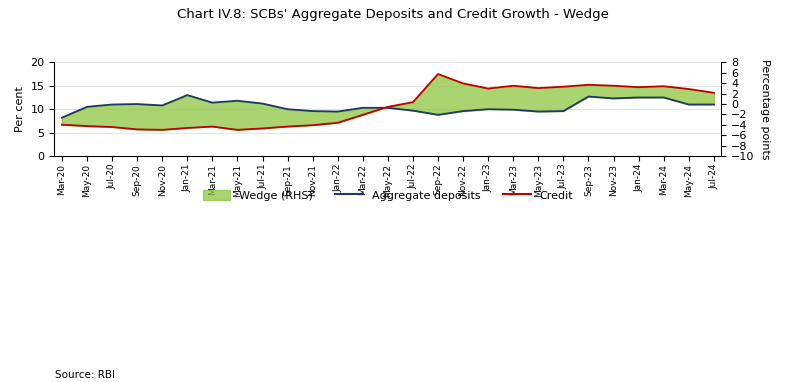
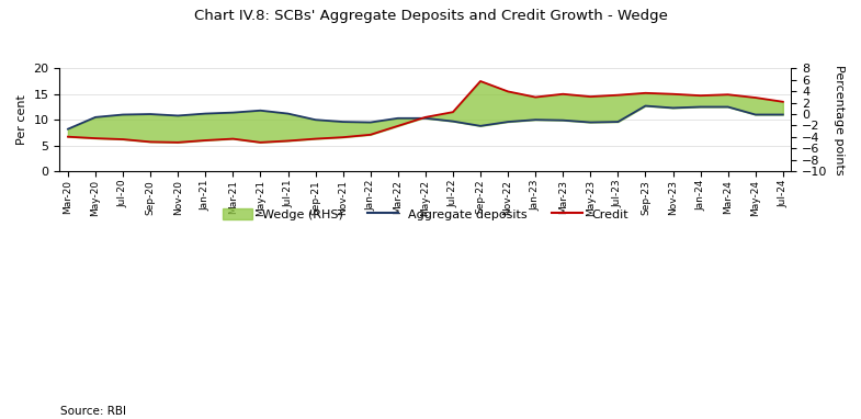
Aggregate deposits/Jan-21: 13.0 -> 11.2
